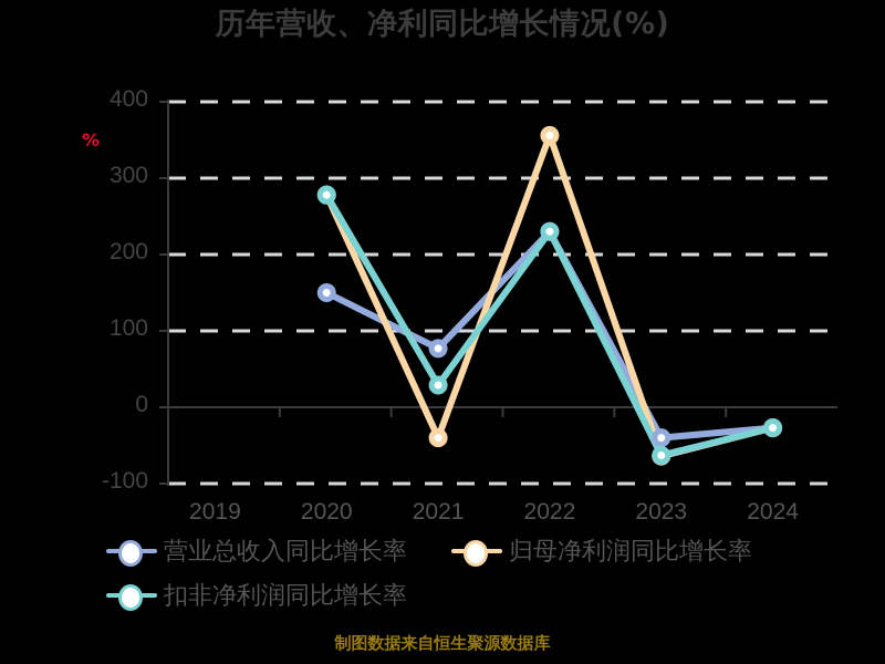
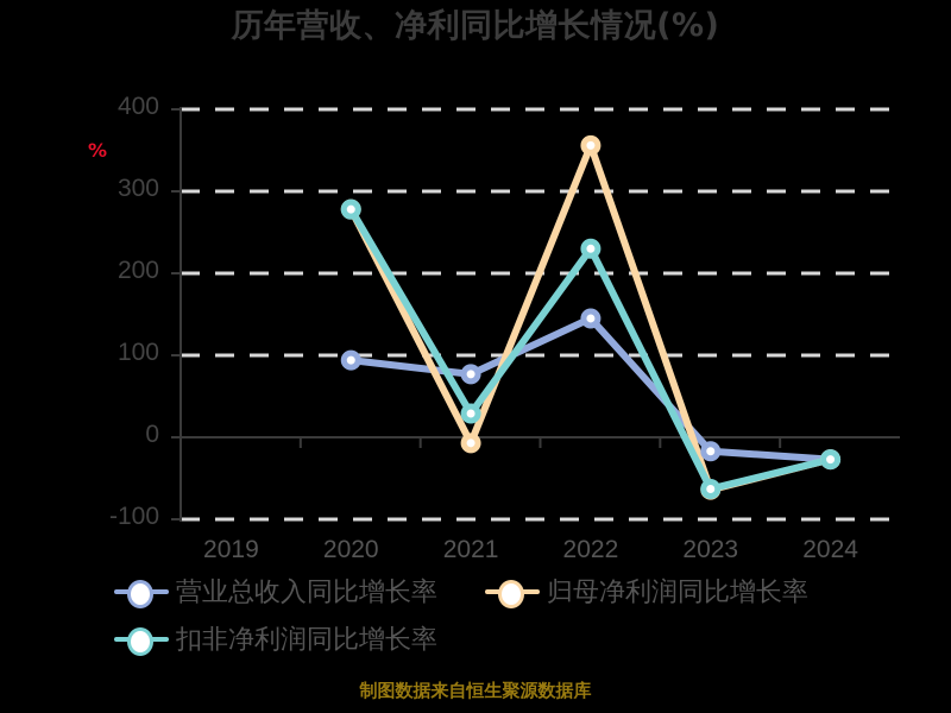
营业总收入同比增长率/2020: 150 -> 90
归母净利润同比增长率/2021: -40 -> -10
营业总收入同比增长率/2022: 230 -> 140
营业总收入同比增长率/2023: -40 -> -20
